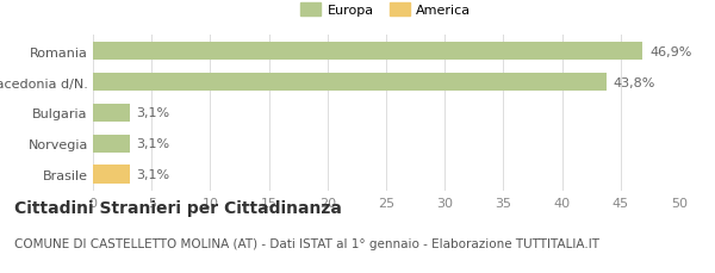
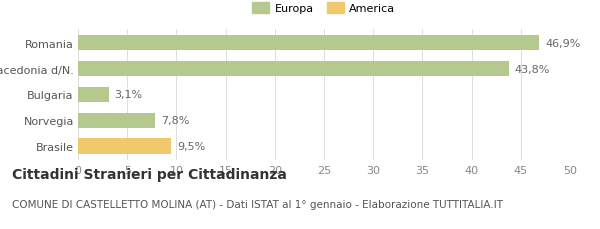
Norvegia: 3,1% -> 7,8%
Brasile: 3,1% -> 9,5%
